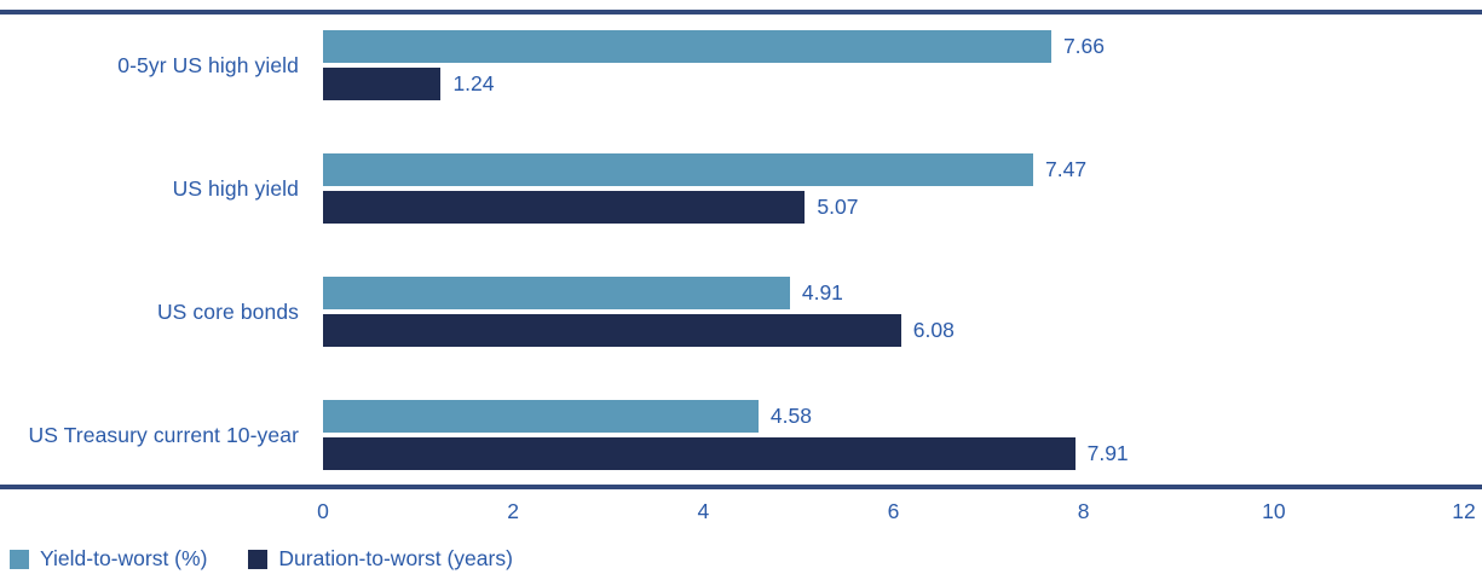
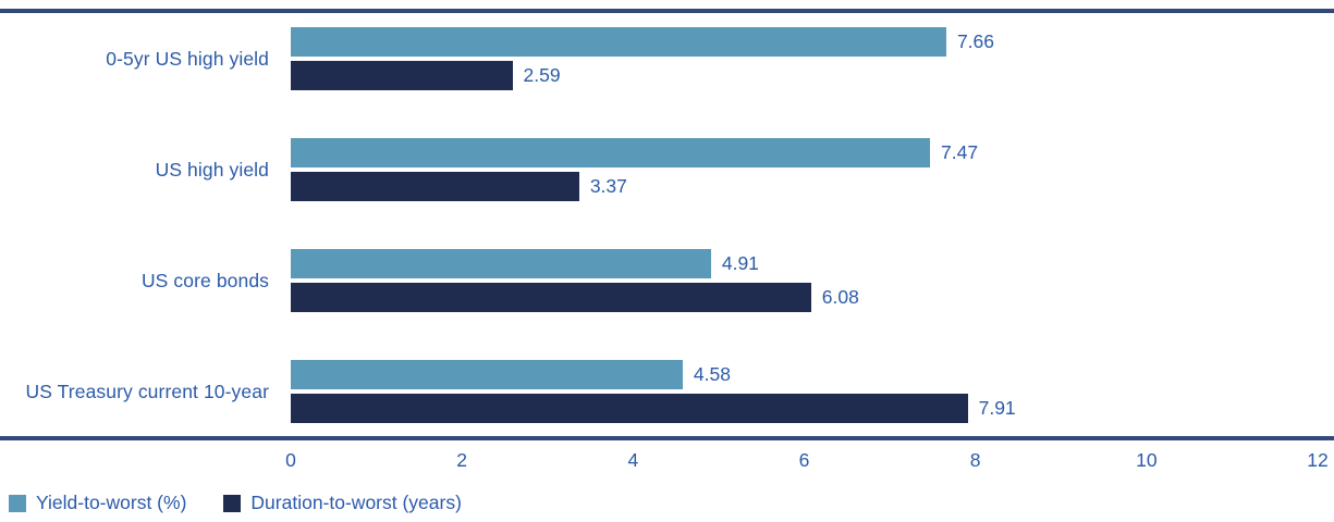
Duration-to-worst (years)/0-5yr US high yield: 1.24 -> 2.59
Duration-to-worst (years)/US high yield: 5.07 -> 3.37
